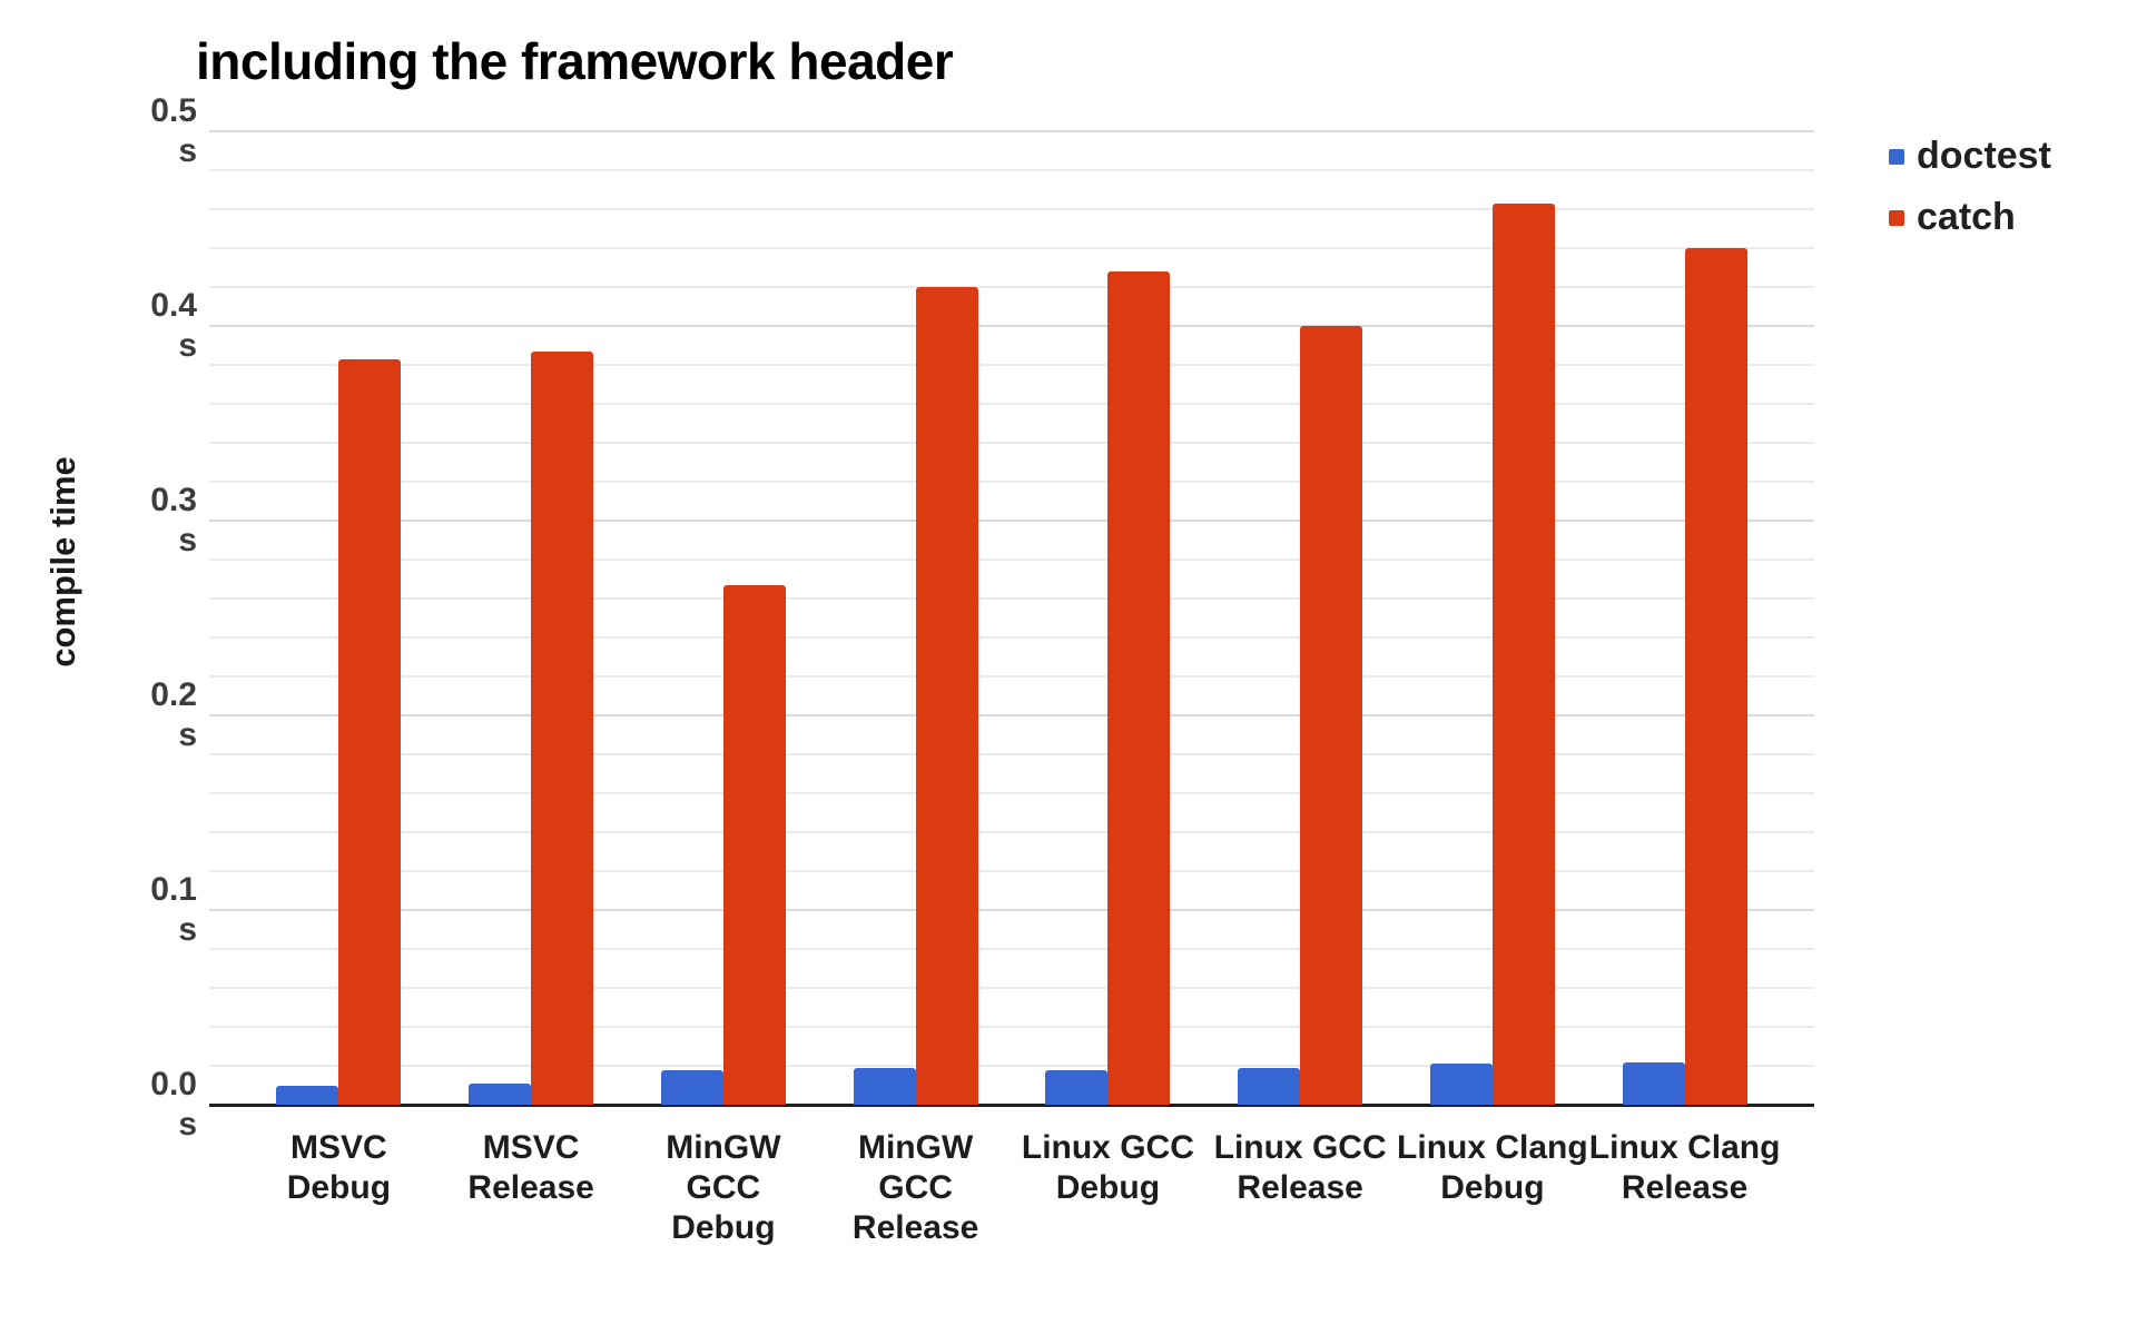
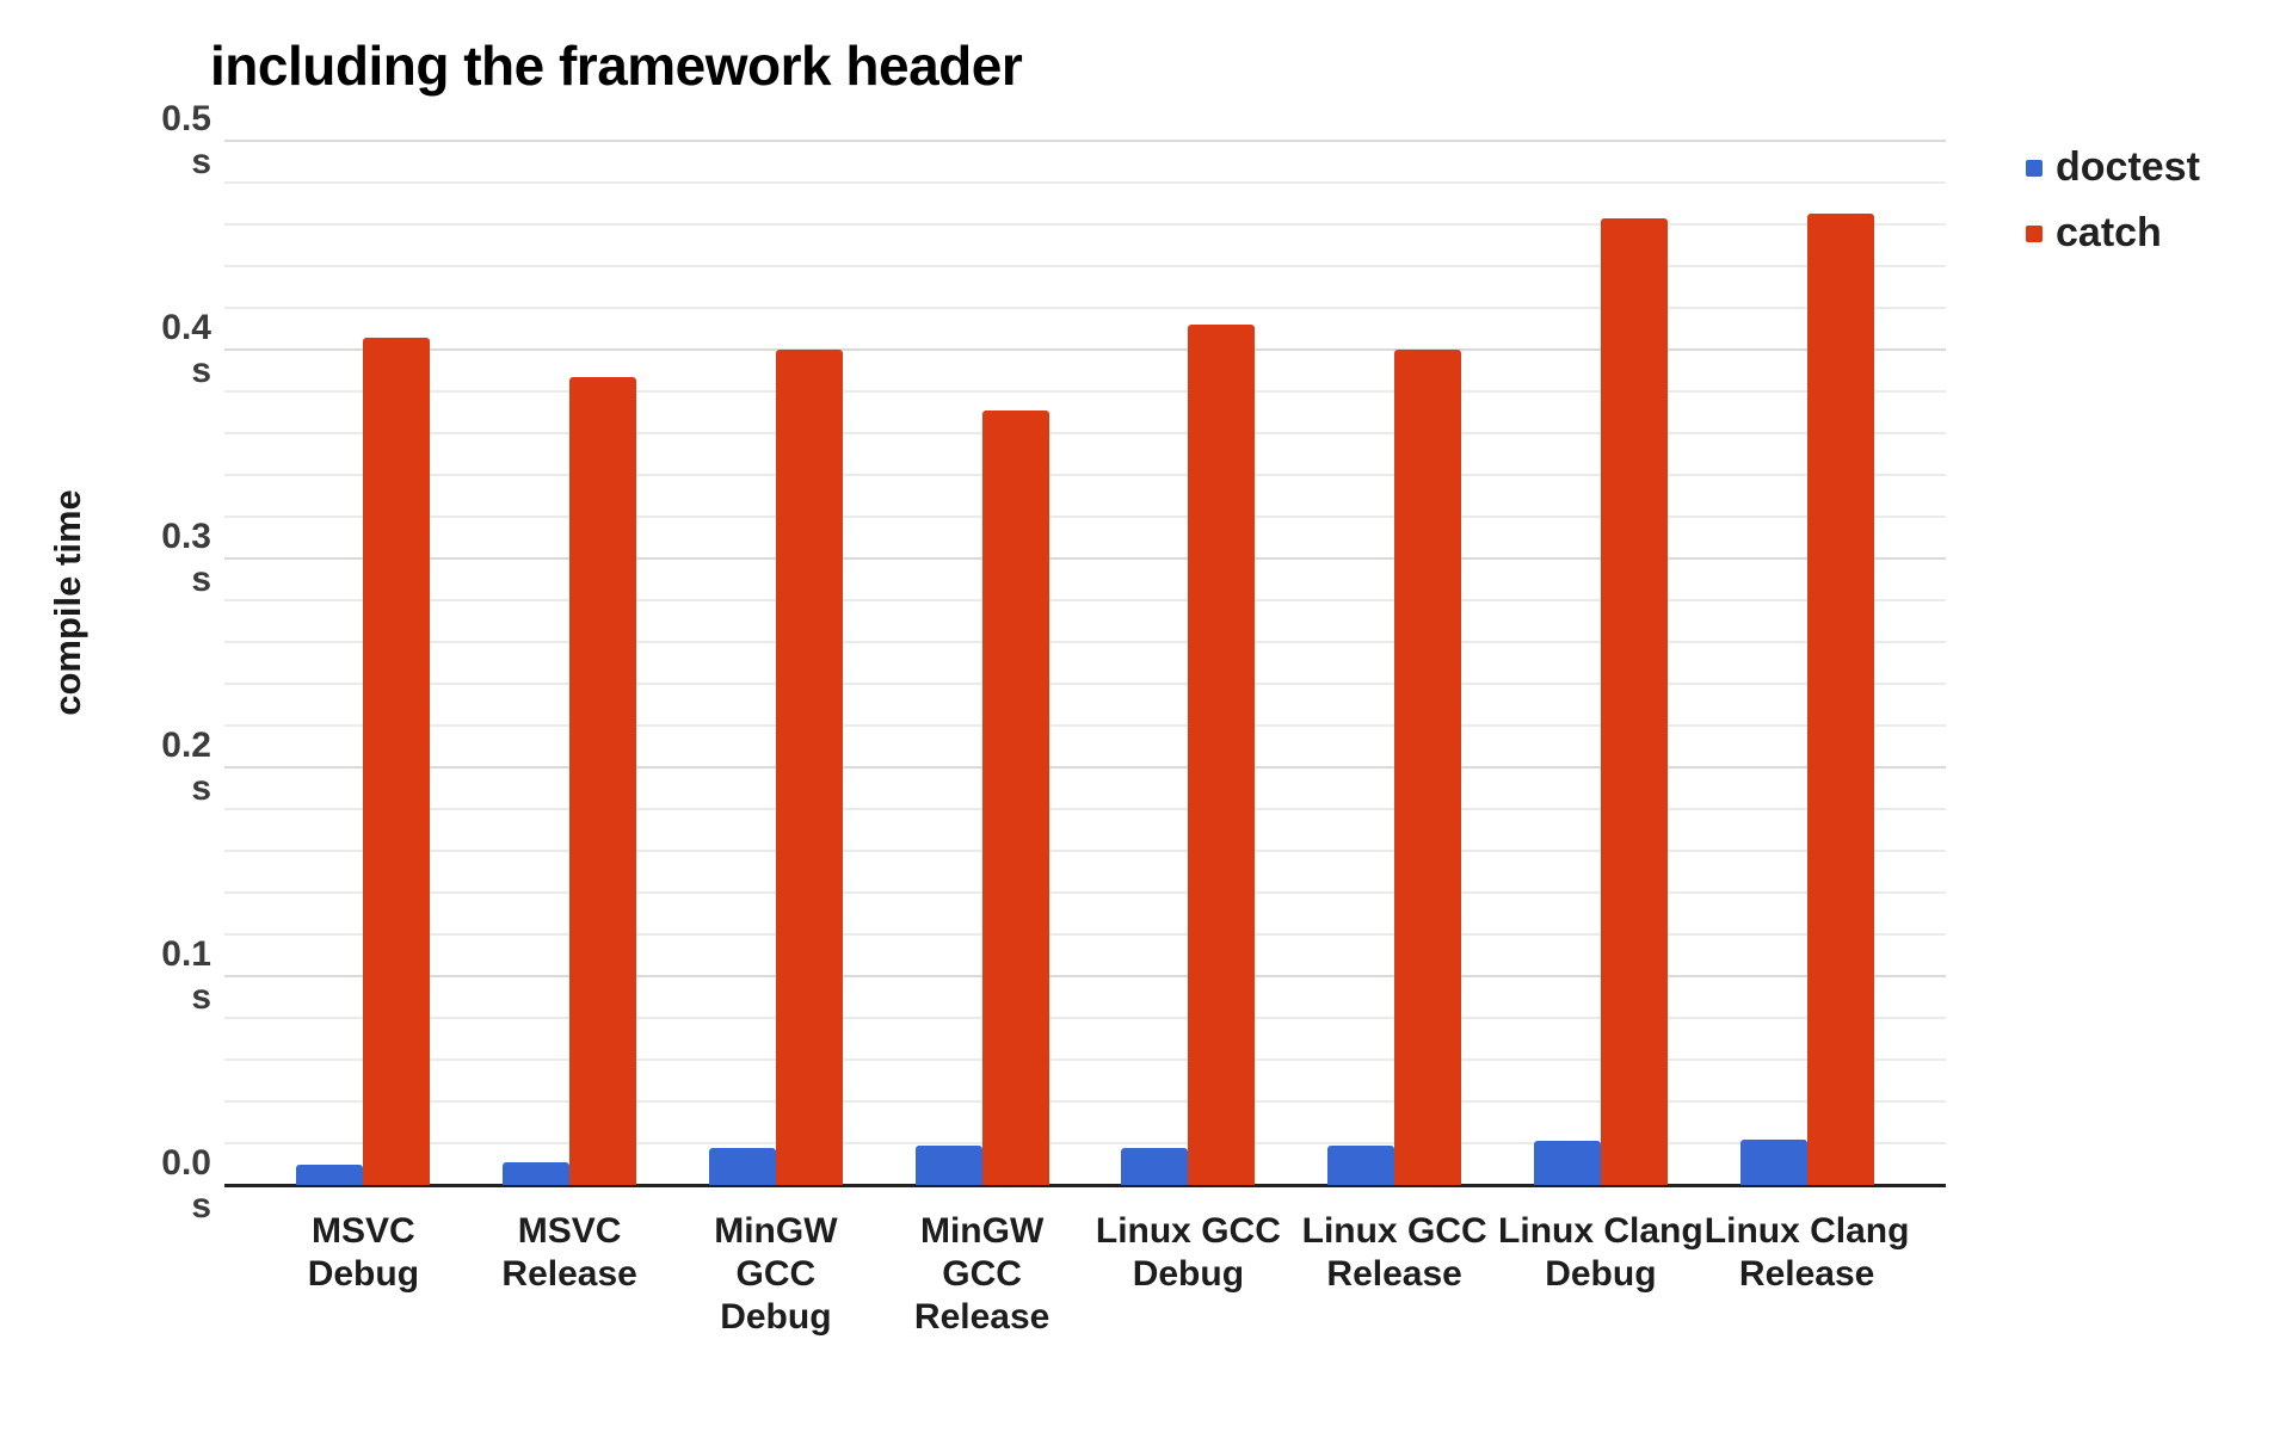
catch/MSVC Debug: 0.383 -> 0.406
catch/MinGW GCC Debug: 0.267 -> 0.400
catch/MinGW GCC Release: 0.420 -> 0.371
catch/Linux GCC Debug: 0.428 -> 0.412
catch/Linux Clang Release: 0.440 -> 0.465
